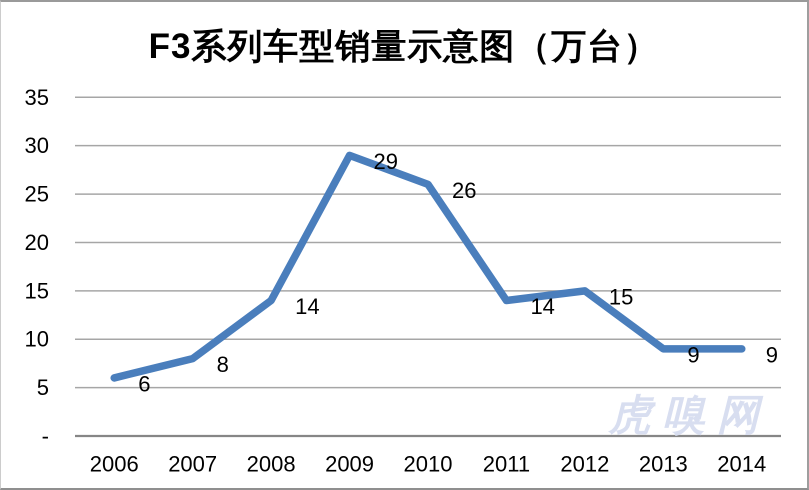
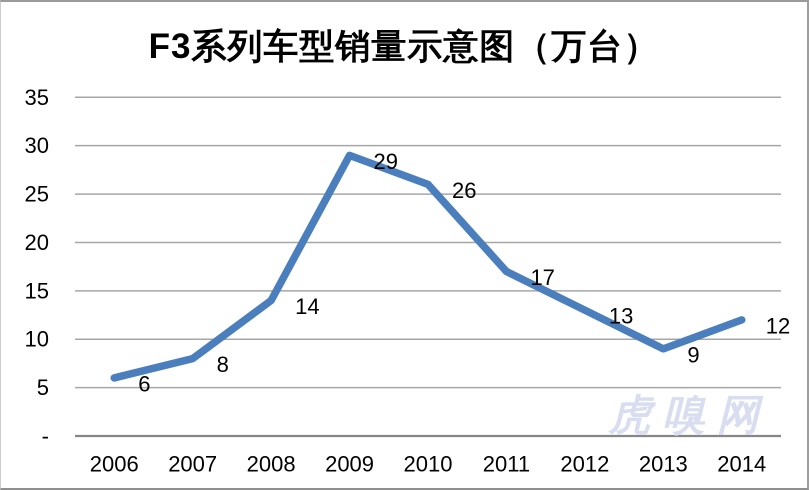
2011: 14 -> 17
2012: 15 -> 13
2014: 9 -> 12
